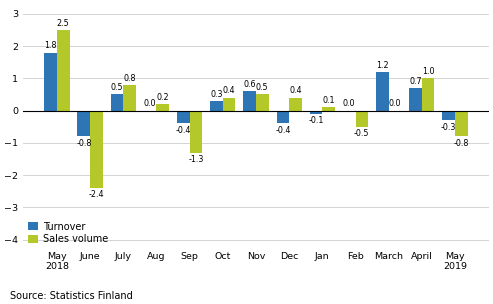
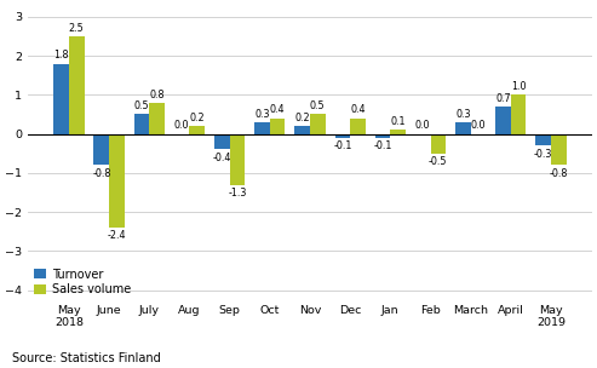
Turnover/Nov: 0.6 -> 0.2
Turnover/Dec: -0.4 -> -0.1
Turnover/March: 1.2 -> 0.3
